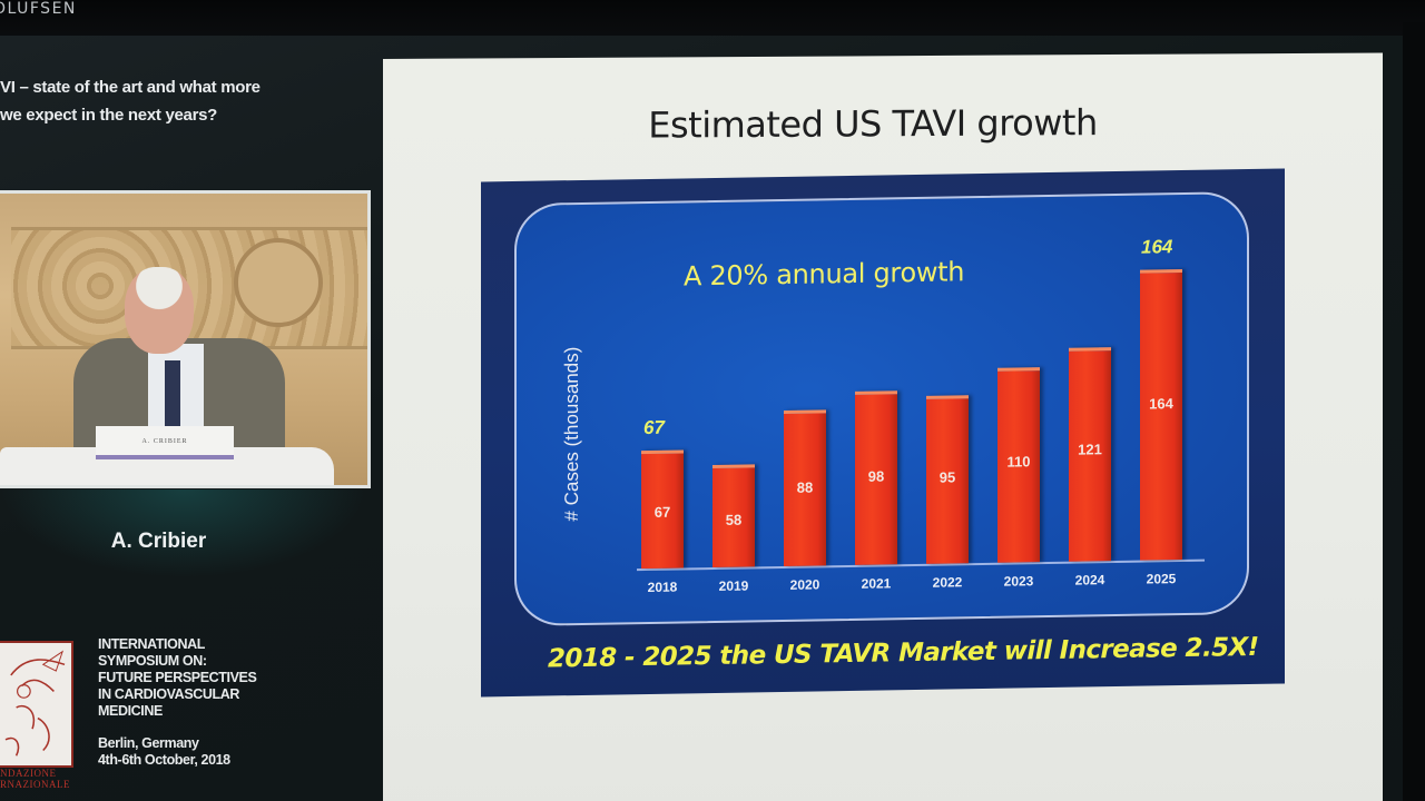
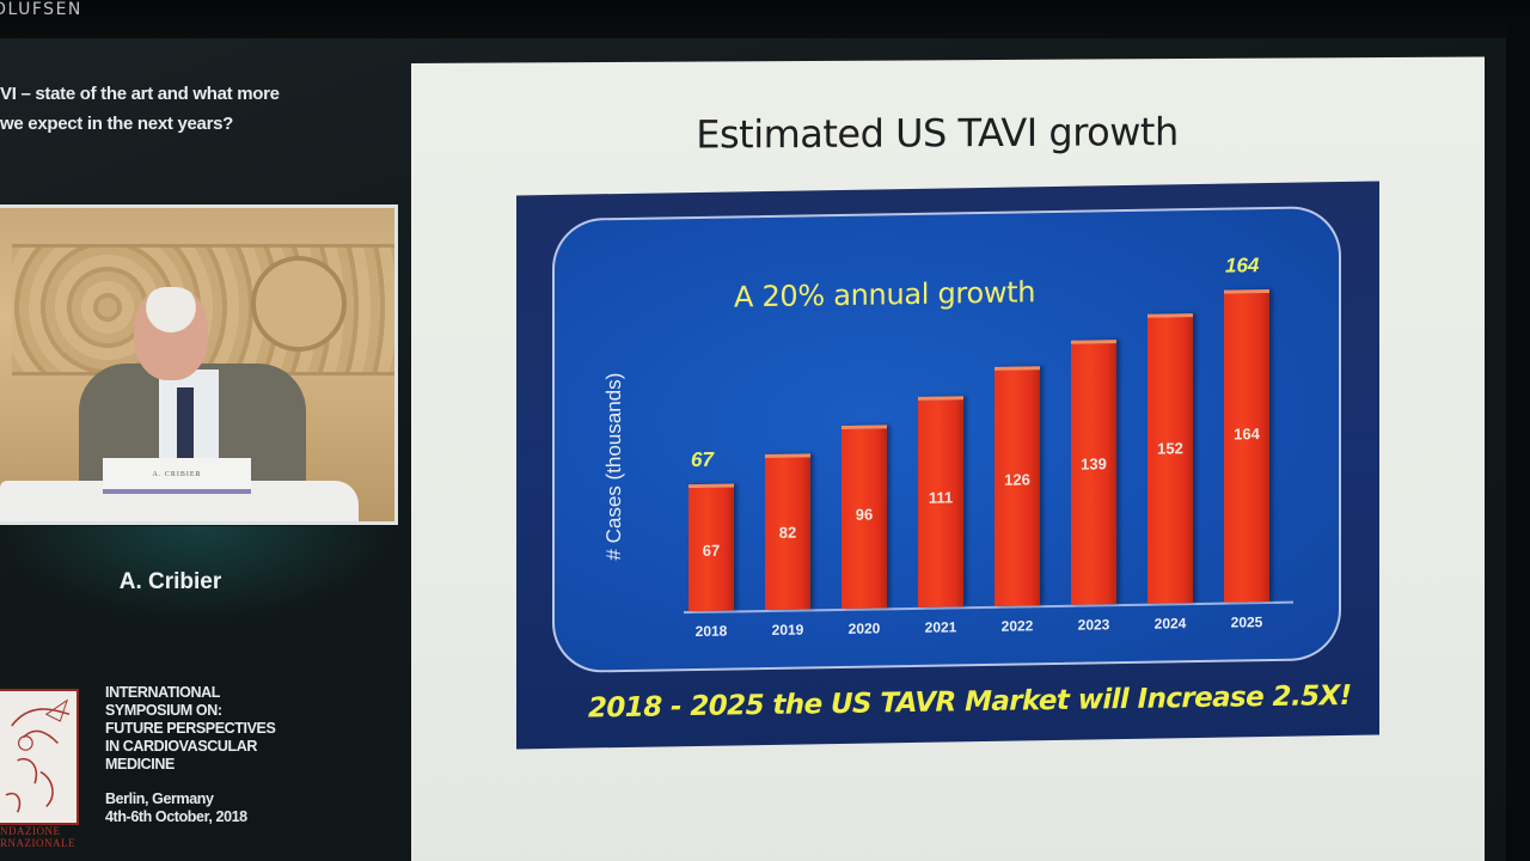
2019: 58 -> 82
2020: 88 -> 96
2021: 98 -> 111
2022: 95 -> 126
2023: 110 -> 139
2024: 121 -> 152
